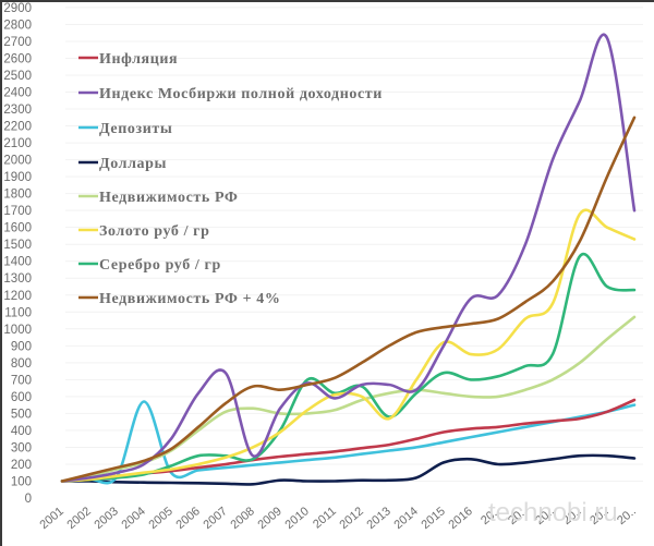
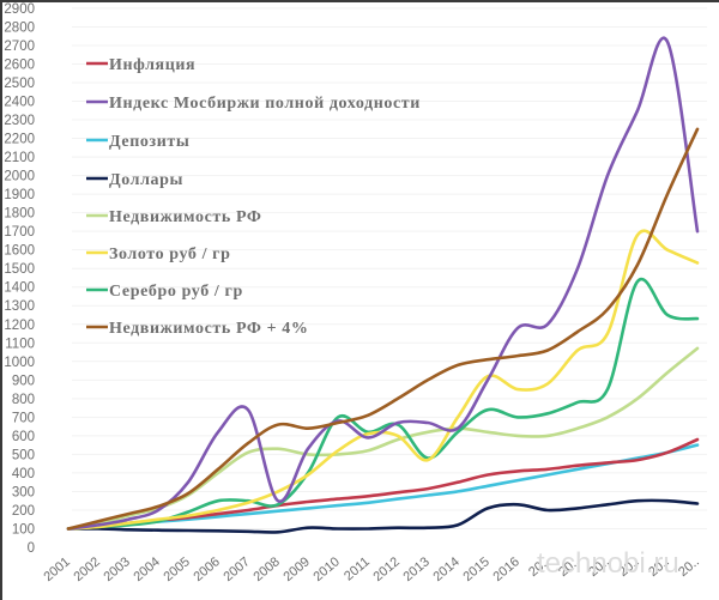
Депозиты/2004: 570 -> 140
